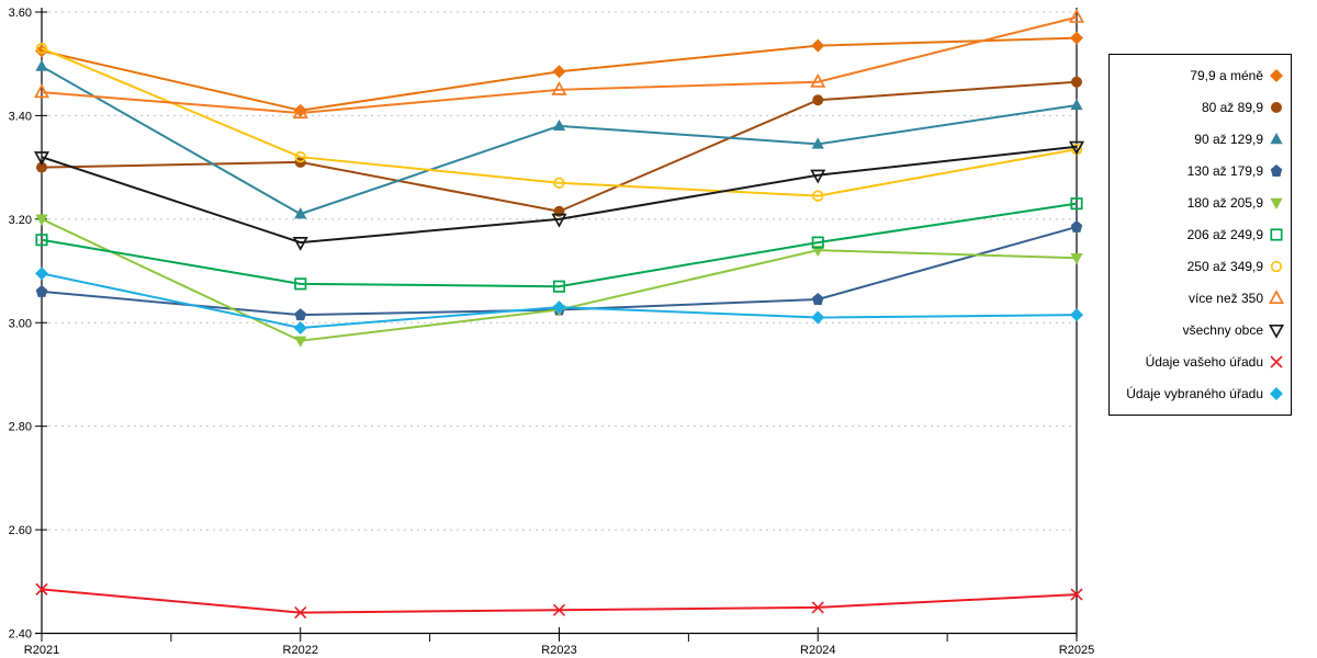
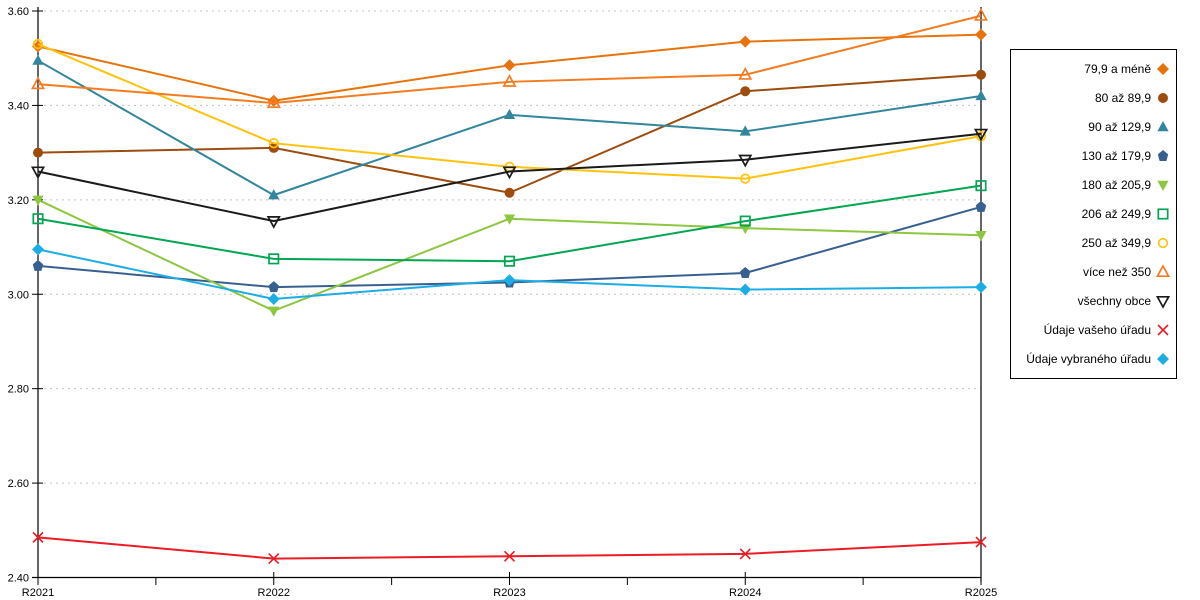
všechny obce/R2021: 3.32 -> 3.26
180 až 205,9/R2023: 3.02 -> 3.16
všechny obce/R2023: 3.20 -> 3.26
